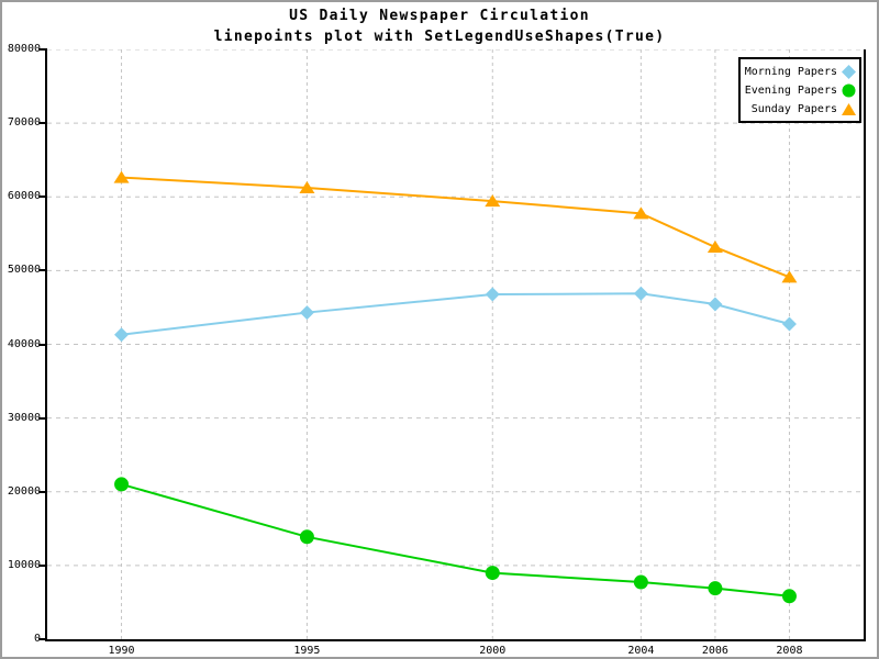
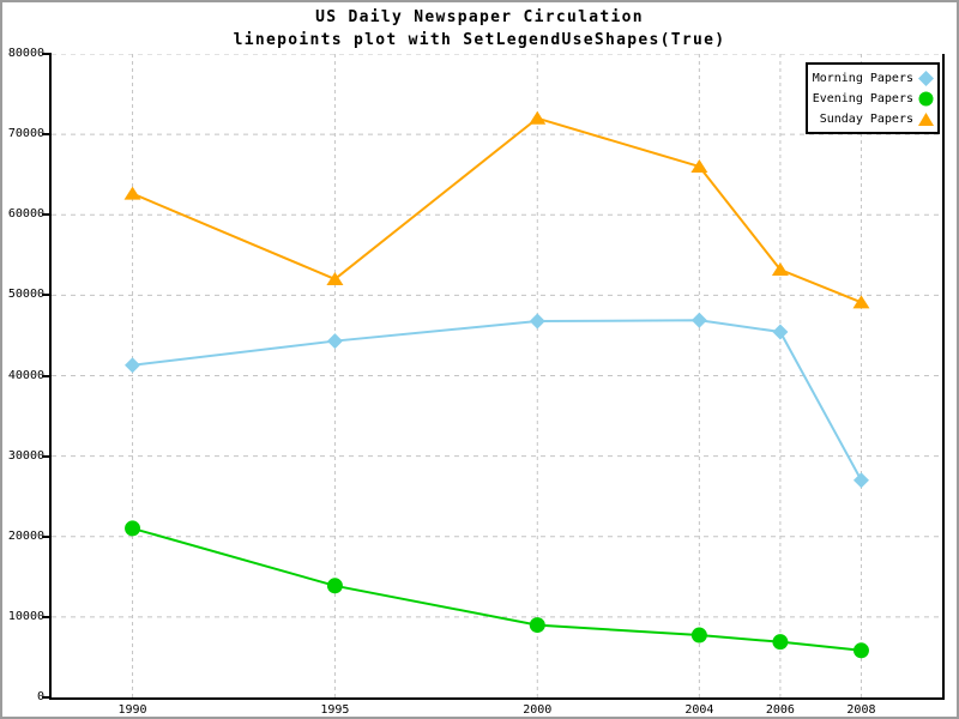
Sunday Papers/1995: 61000 -> 52000
Sunday Papers/2000: 59000 -> 72000
Sunday Papers/2004: 58000 -> 66000
Morning Papers/2008: 43000 -> 27000
